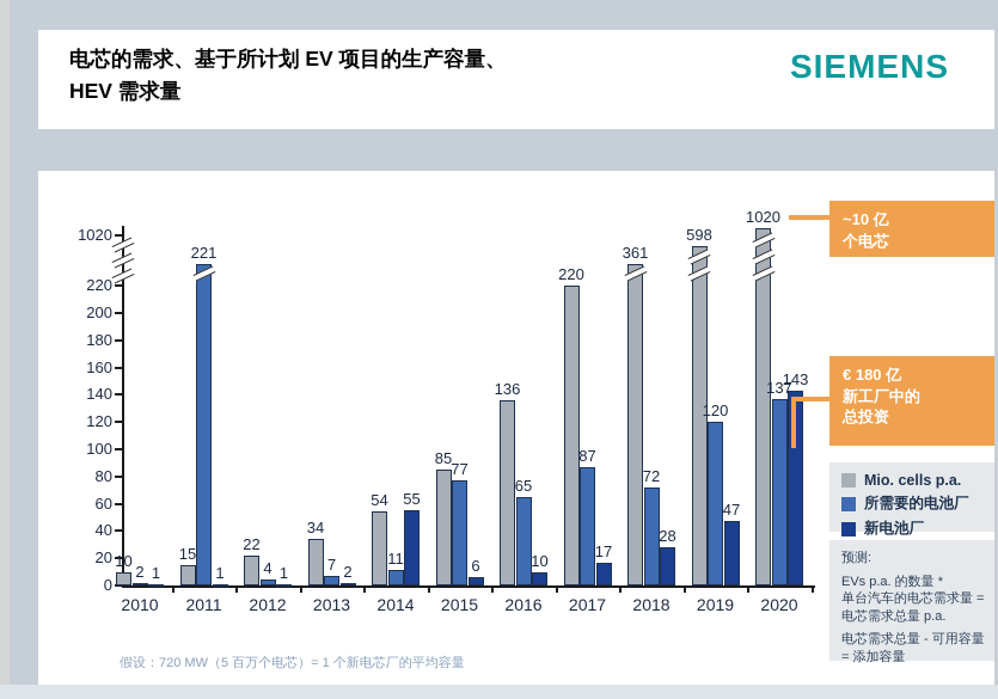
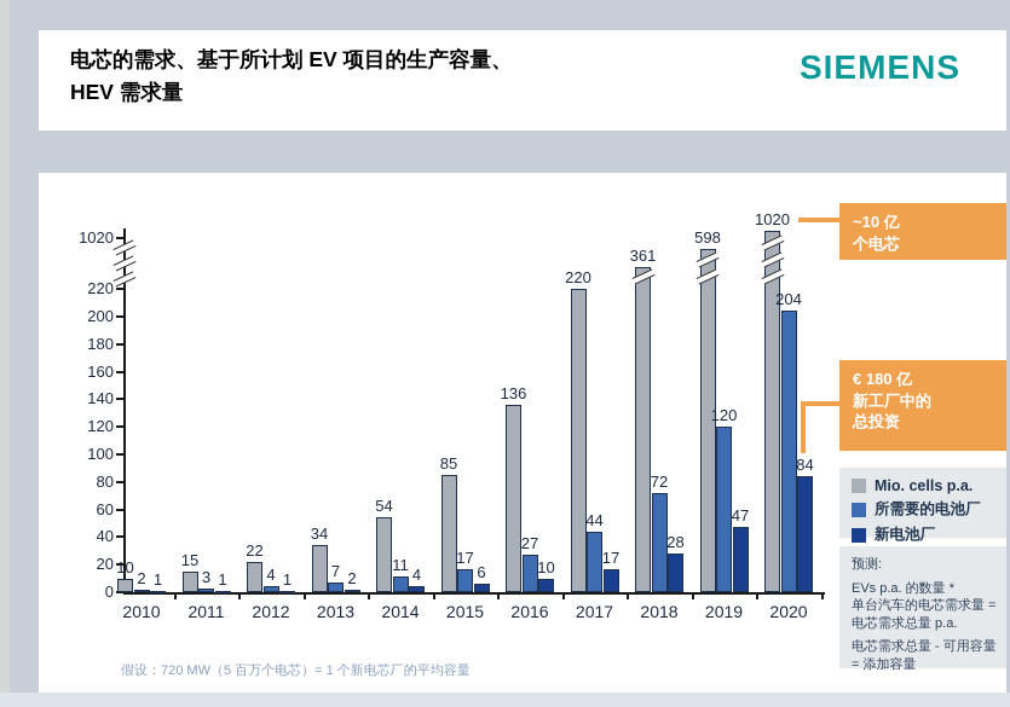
所需要的电池厂/2011: 221 -> 3
新电池厂/2014: 55 -> 4
所需要的电池厂/2015: 77 -> 17
所需要的电池厂/2016: 65 -> 27
所需要的电池厂/2017: 87 -> 44
所需要的电池厂/2020: 137 -> 204
新电池厂/2020: 143 -> 84
